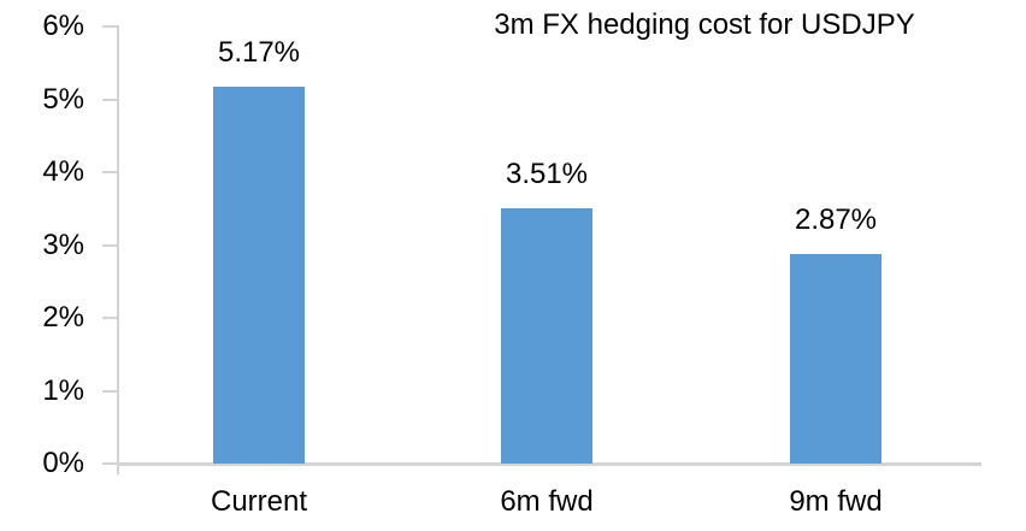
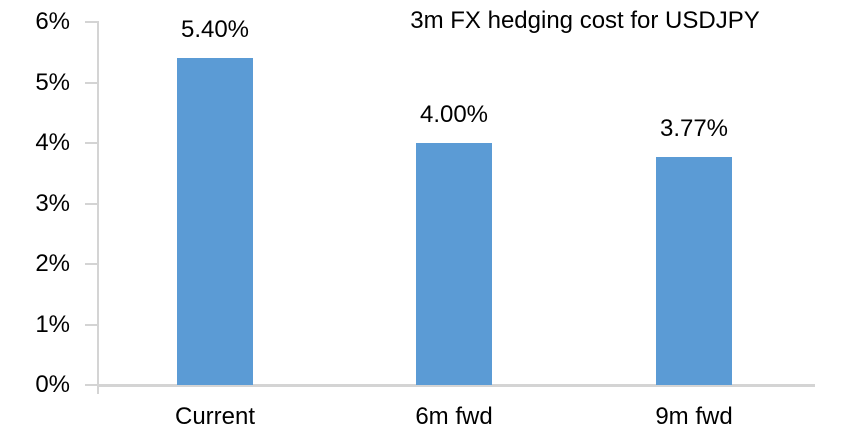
Current: 5.17% -> 5.40%
6m fwd: 3.51% -> 4.00%
9m fwd: 2.87% -> 3.77%
